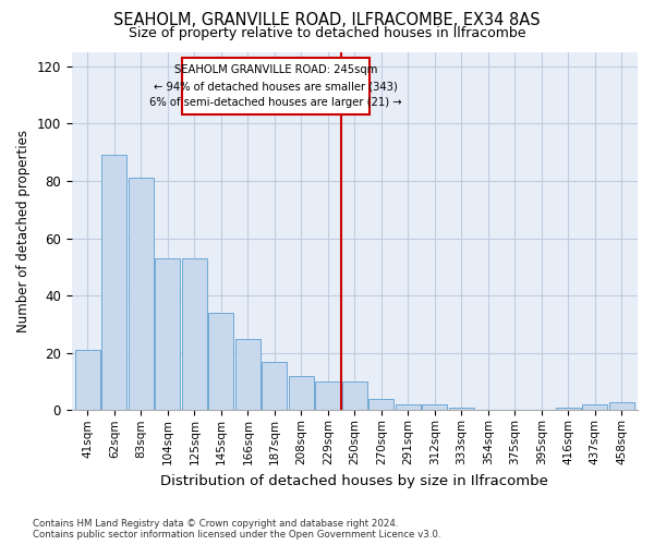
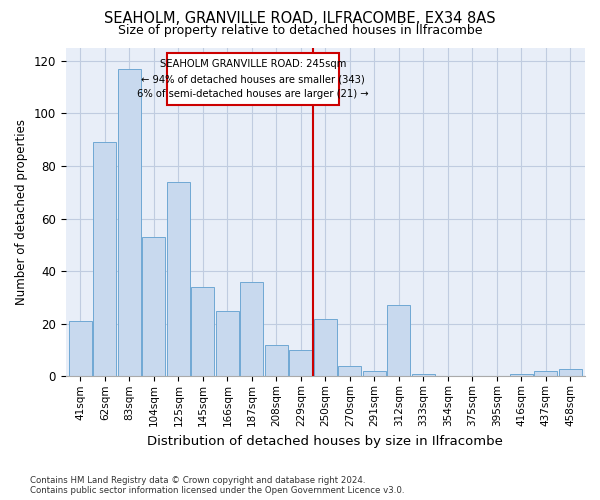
83sqm: 81 -> 117
125sqm: 53 -> 74
187sqm: 17 -> 36
250sqm: 10 -> 22
312sqm: 2 -> 27
